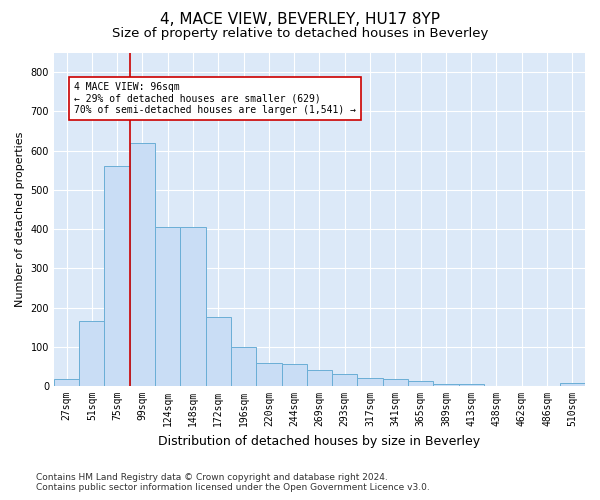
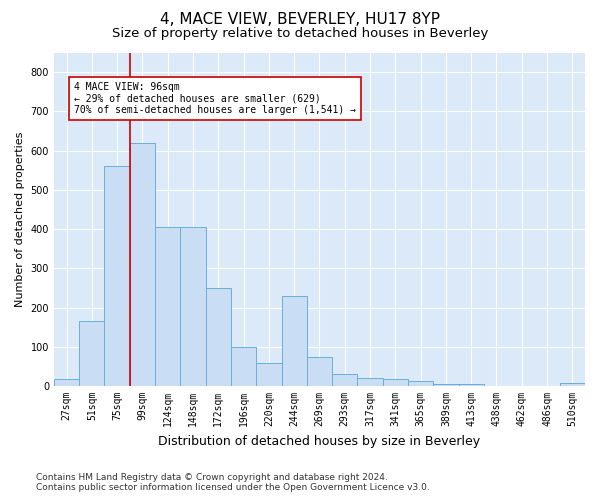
172sqm: 175 -> 250
244sqm: 55 -> 230
269sqm: 40 -> 75
